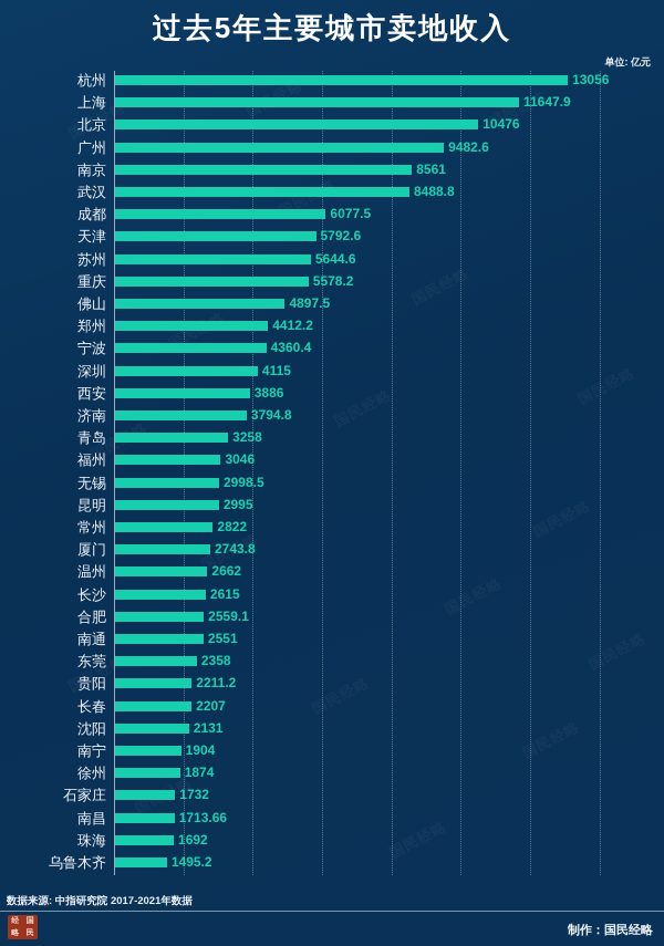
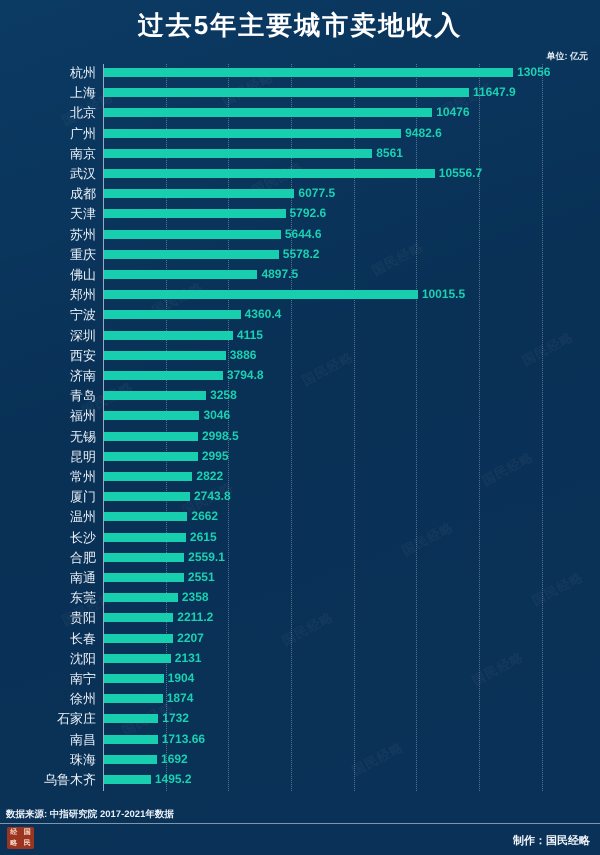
武汉: 8488.8 -> 10556.7
郑州: 4412.2 -> 10015.5
